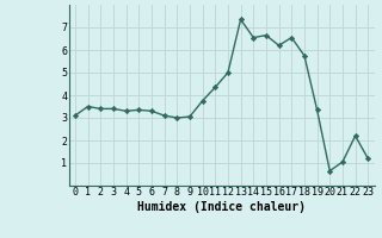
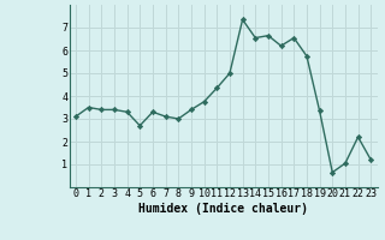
5: 3.4 -> 2.7
9: 3.0 -> 3.4
